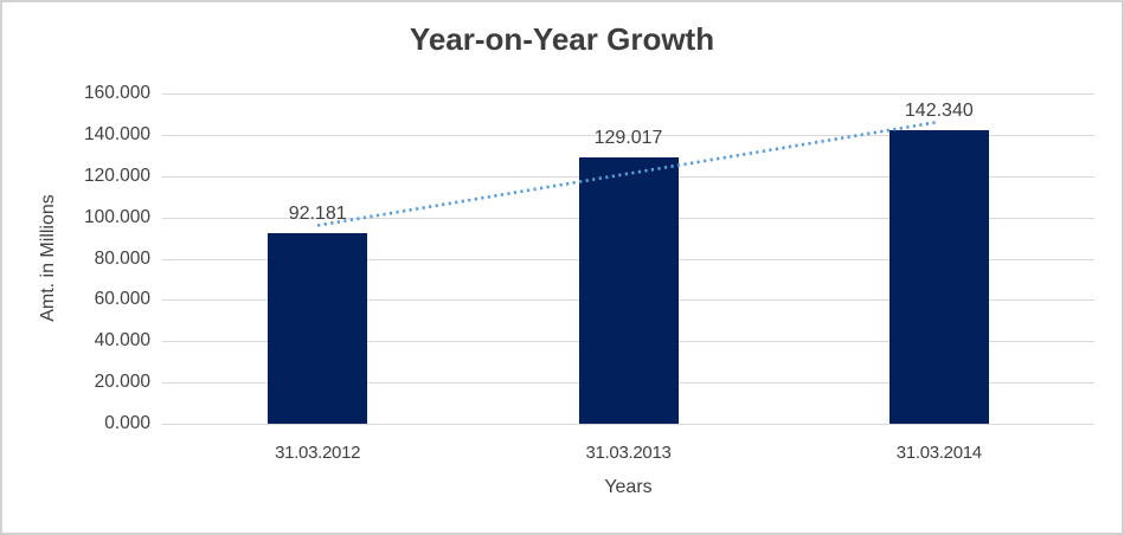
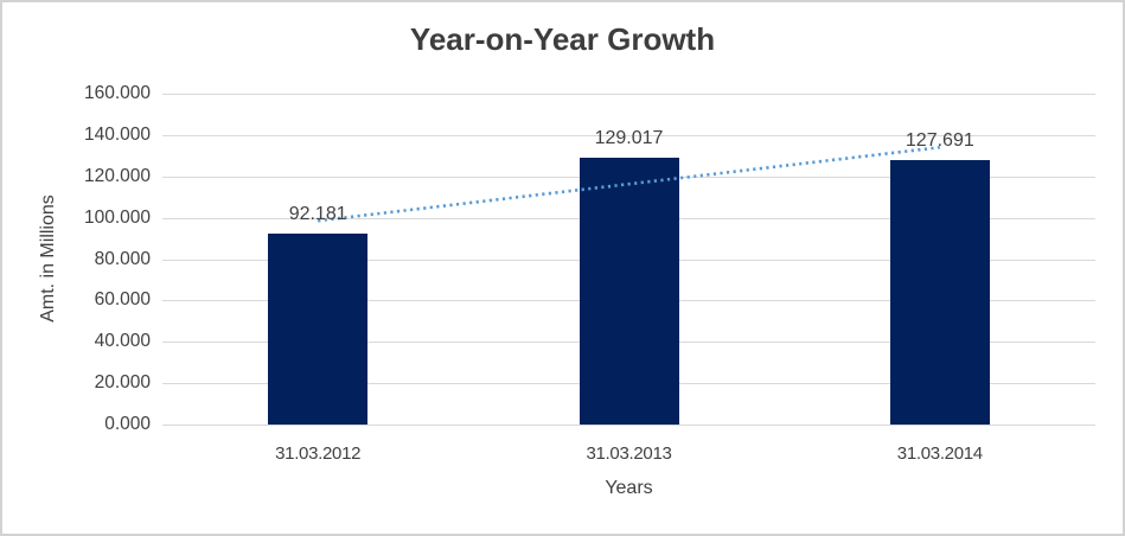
31.03.2014: 142.340 -> 127.691
